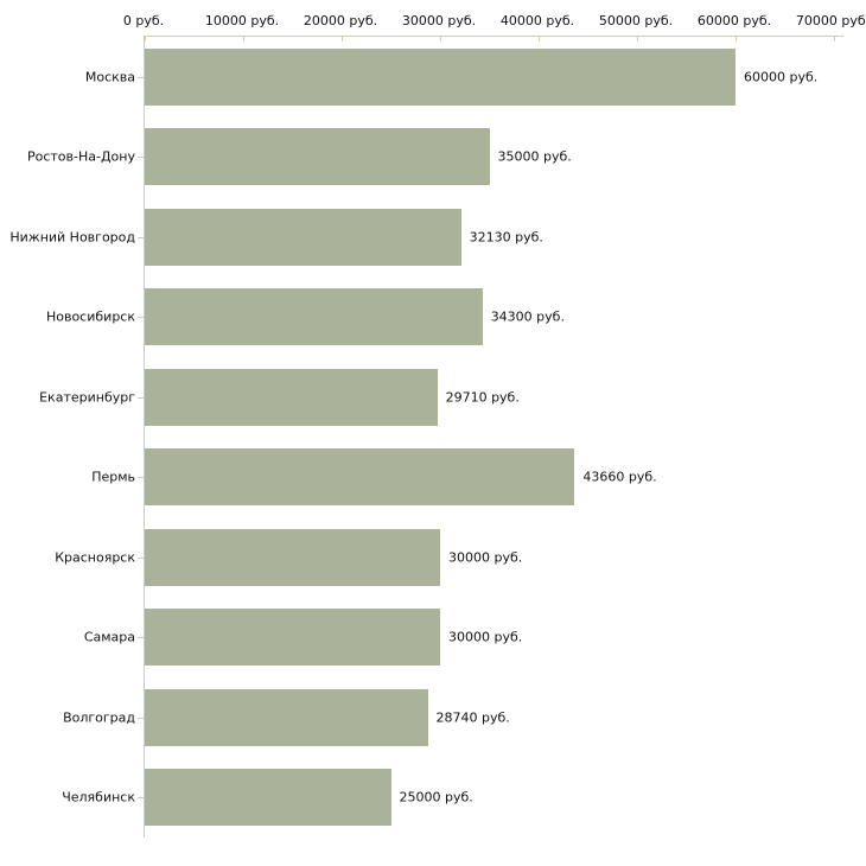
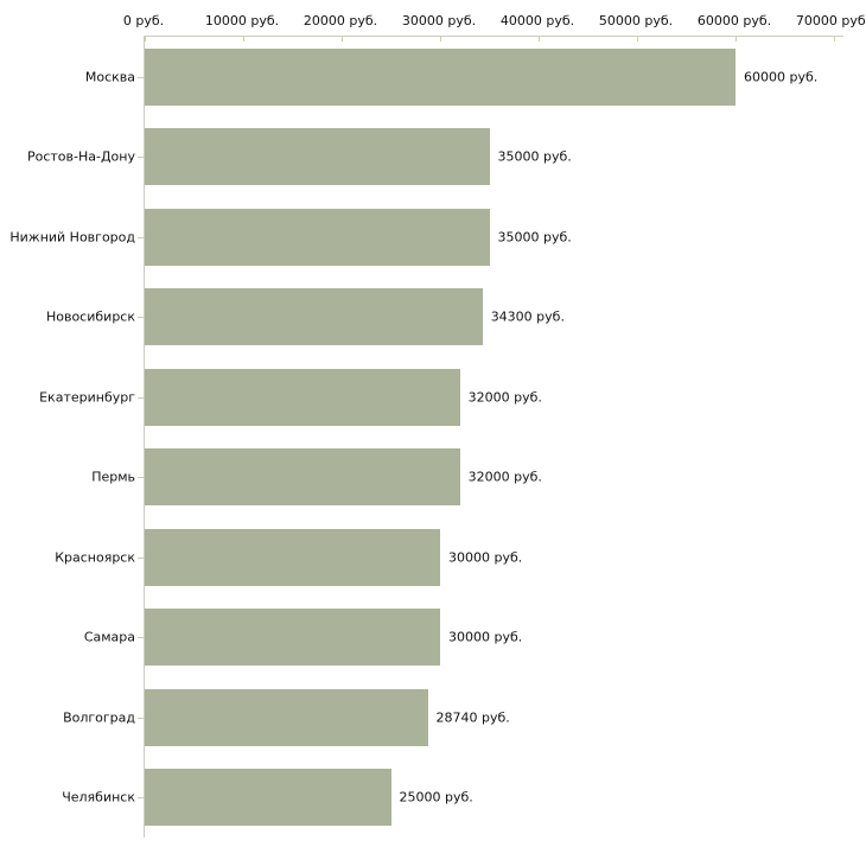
Нижний Новгород: 32130 -> 35000
Екатеринбург: 29710 -> 32000
Пермь: 43660 -> 32000
